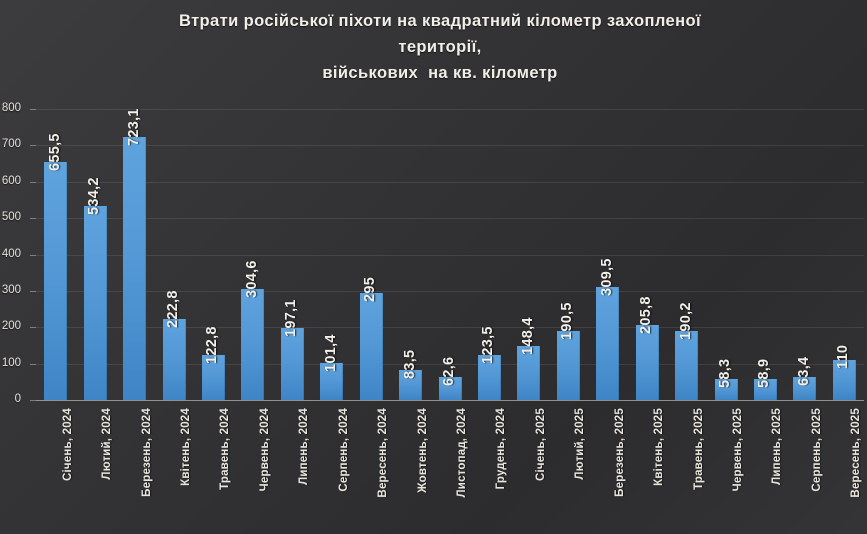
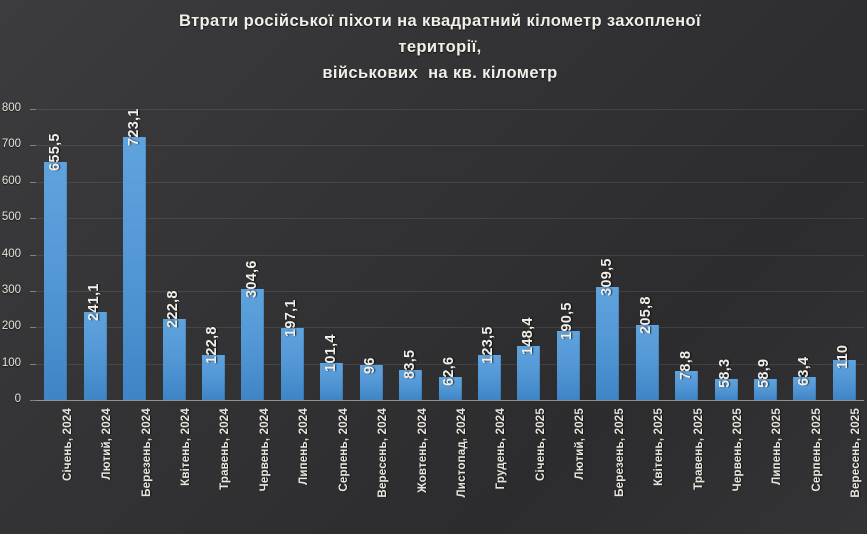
Лютий, 2024: 534,2 -> 241,1
Вересень, 2024: 295 -> 96
Травень, 2025: 190,2 -> 78,8
